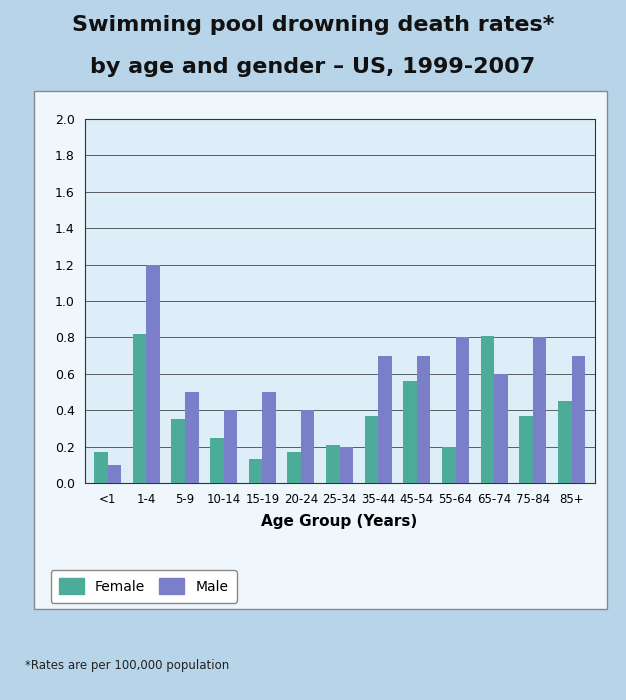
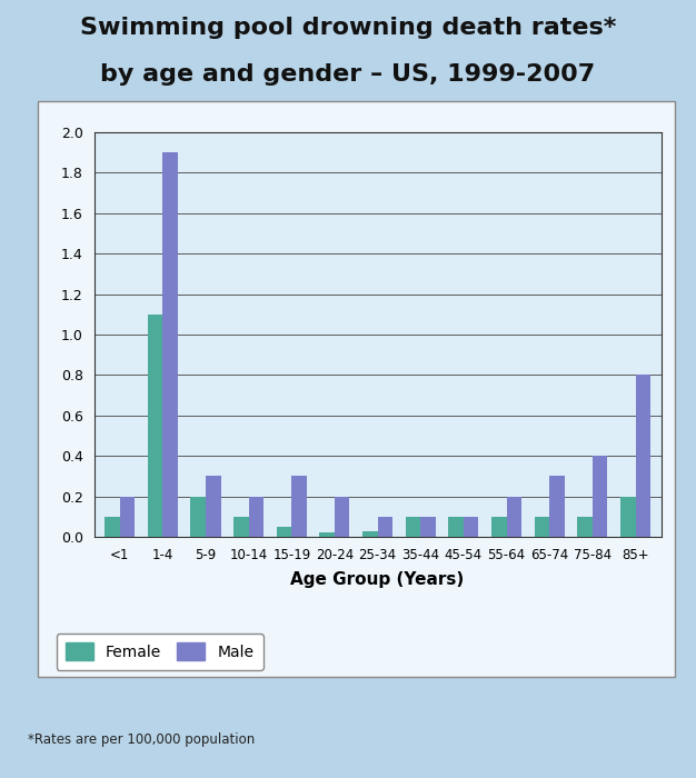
Female/<1: 0.17 -> 0.10
Male/<1: 0.1 -> 0.2
Female/1-4: 0.82 -> 1.10
Male/1-4: 1.2 -> 1.9
Female/5-9: 0.35 -> 0.20
Male/5-9: 0.5 -> 0.3
Female/10-14: 0.25 -> 0.10
Male/10-14: 0.4 -> 0.2
Female/15-19: 0.13 -> 0.05
Male/15-19: 0.5 -> 0.3
Female/20-24: 0.17 -> 0.02
Male/20-24: 0.4 -> 0.2
Female/25-34: 0.21 -> 0.03
Male/25-34: 0.2 -> 0.1
Female/35-44: 0.37 -> 0.10
Male/35-44: 0.7 -> 0.1
Female/45-54: 0.56 -> 0.10
Male/45-54: 0.7 -> 0.1
Female/55-64: 0.20 -> 0.10
Male/55-64: 0.8 -> 0.2
Female/65-74: 0.81 -> 0.10
Male/65-74: 0.6 -> 0.3
Female/75-84: 0.37 -> 0.10
Male/75-84: 0.8 -> 0.4
Female/85+: 0.45 -> 0.20
Male/85+: 0.7 -> 0.8
